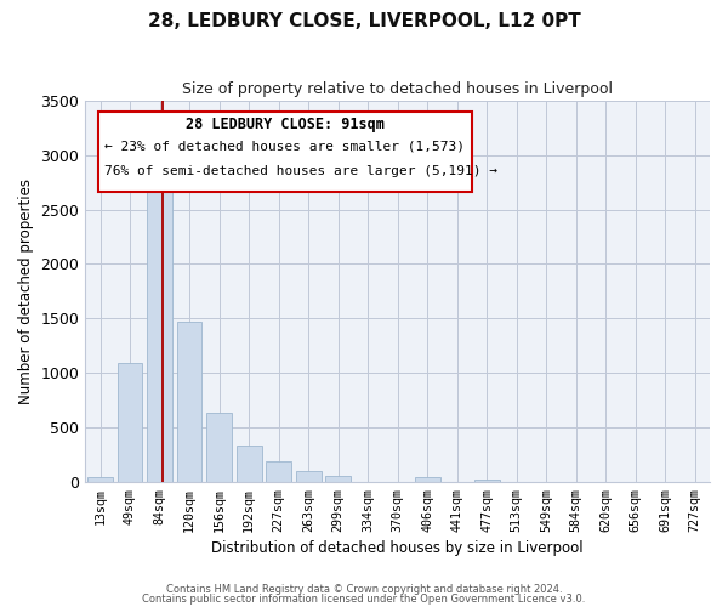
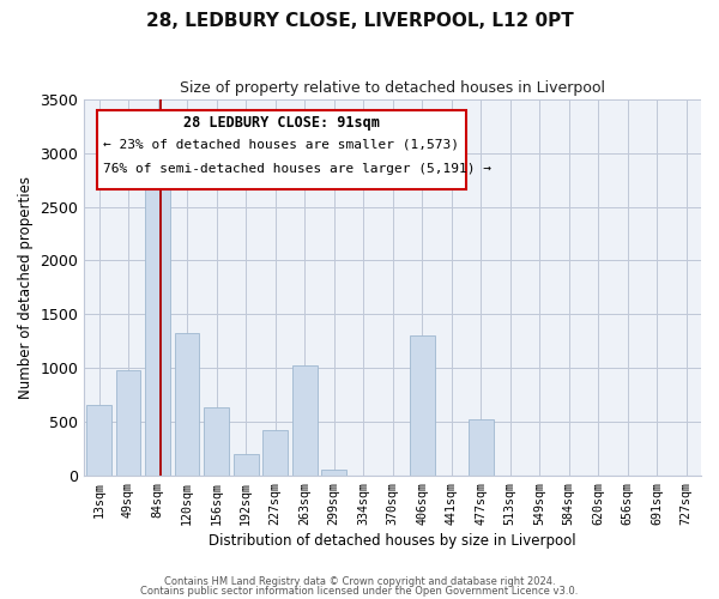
13sqm: 40 -> 660
49sqm: 1090 -> 980
120sqm: 1470 -> 1320
192sqm: 330 -> 200
227sqm: 190 -> 420
263sqm: 100 -> 1020
406sqm: 40 -> 1300
477sqm: 20 -> 520
